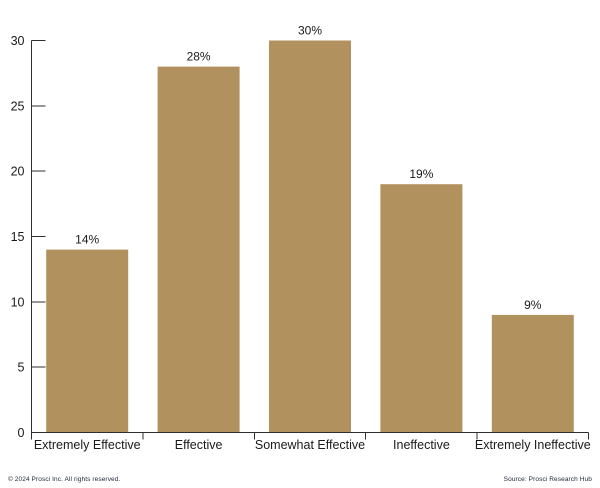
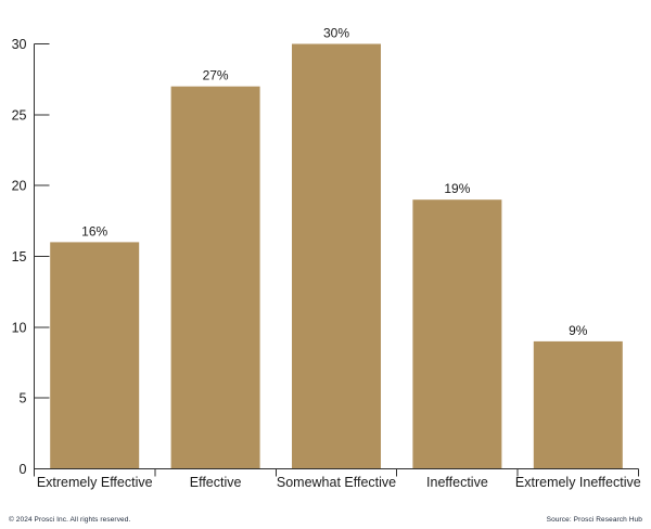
Extremely Effective: 14% -> 16%
Effective: 28% -> 27%
